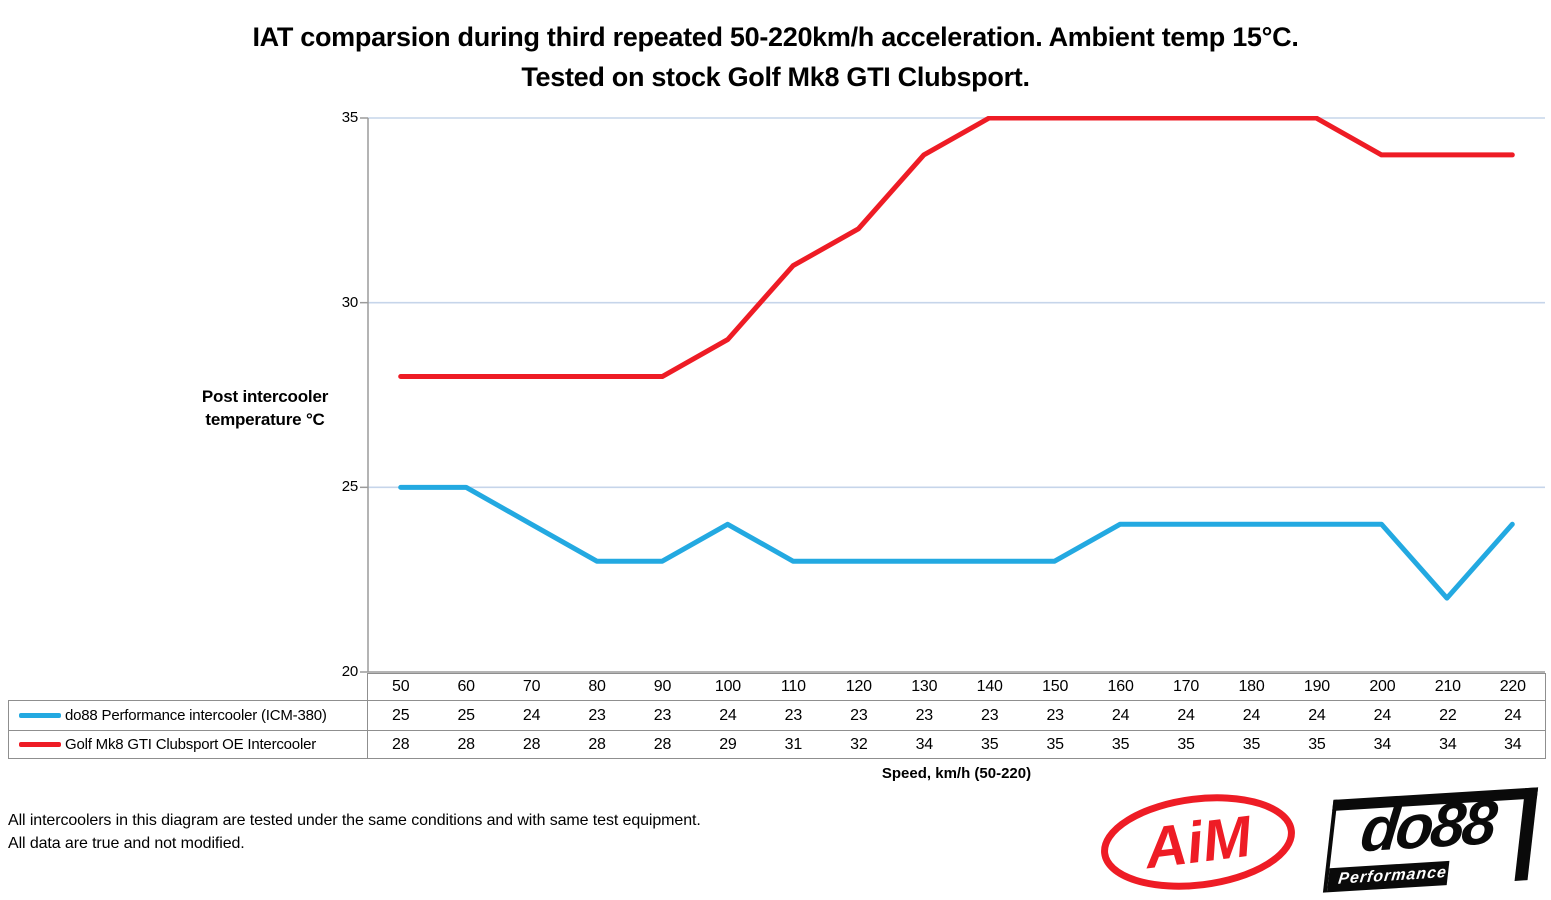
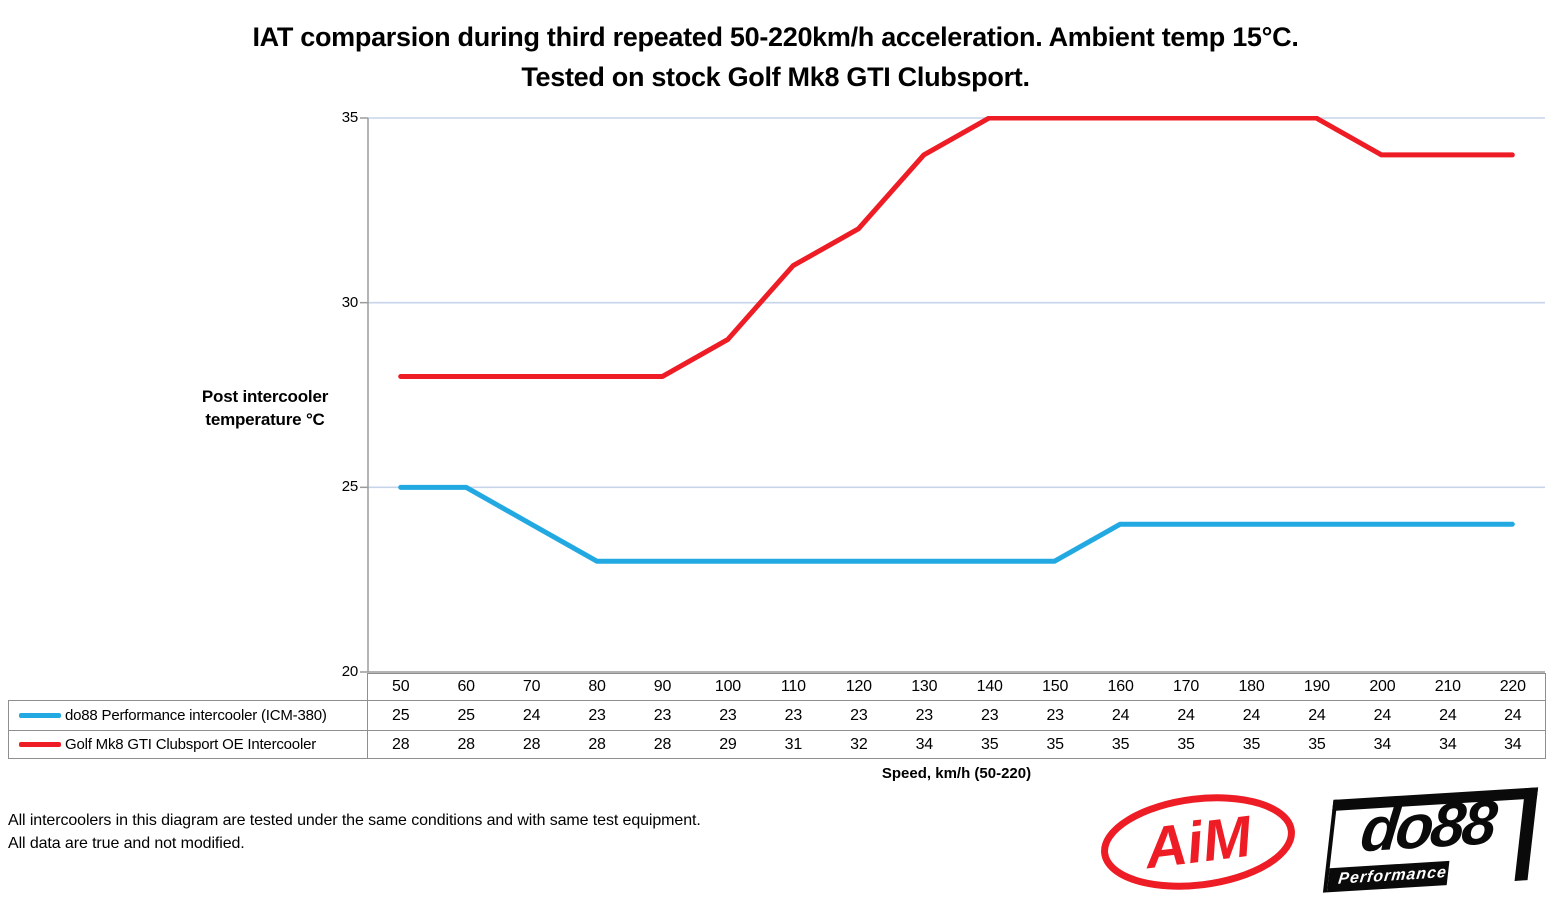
do88 Performance intercooler (ICM-380)/100: 24 -> 23
do88 Performance intercooler (ICM-380)/210: 22 -> 24
